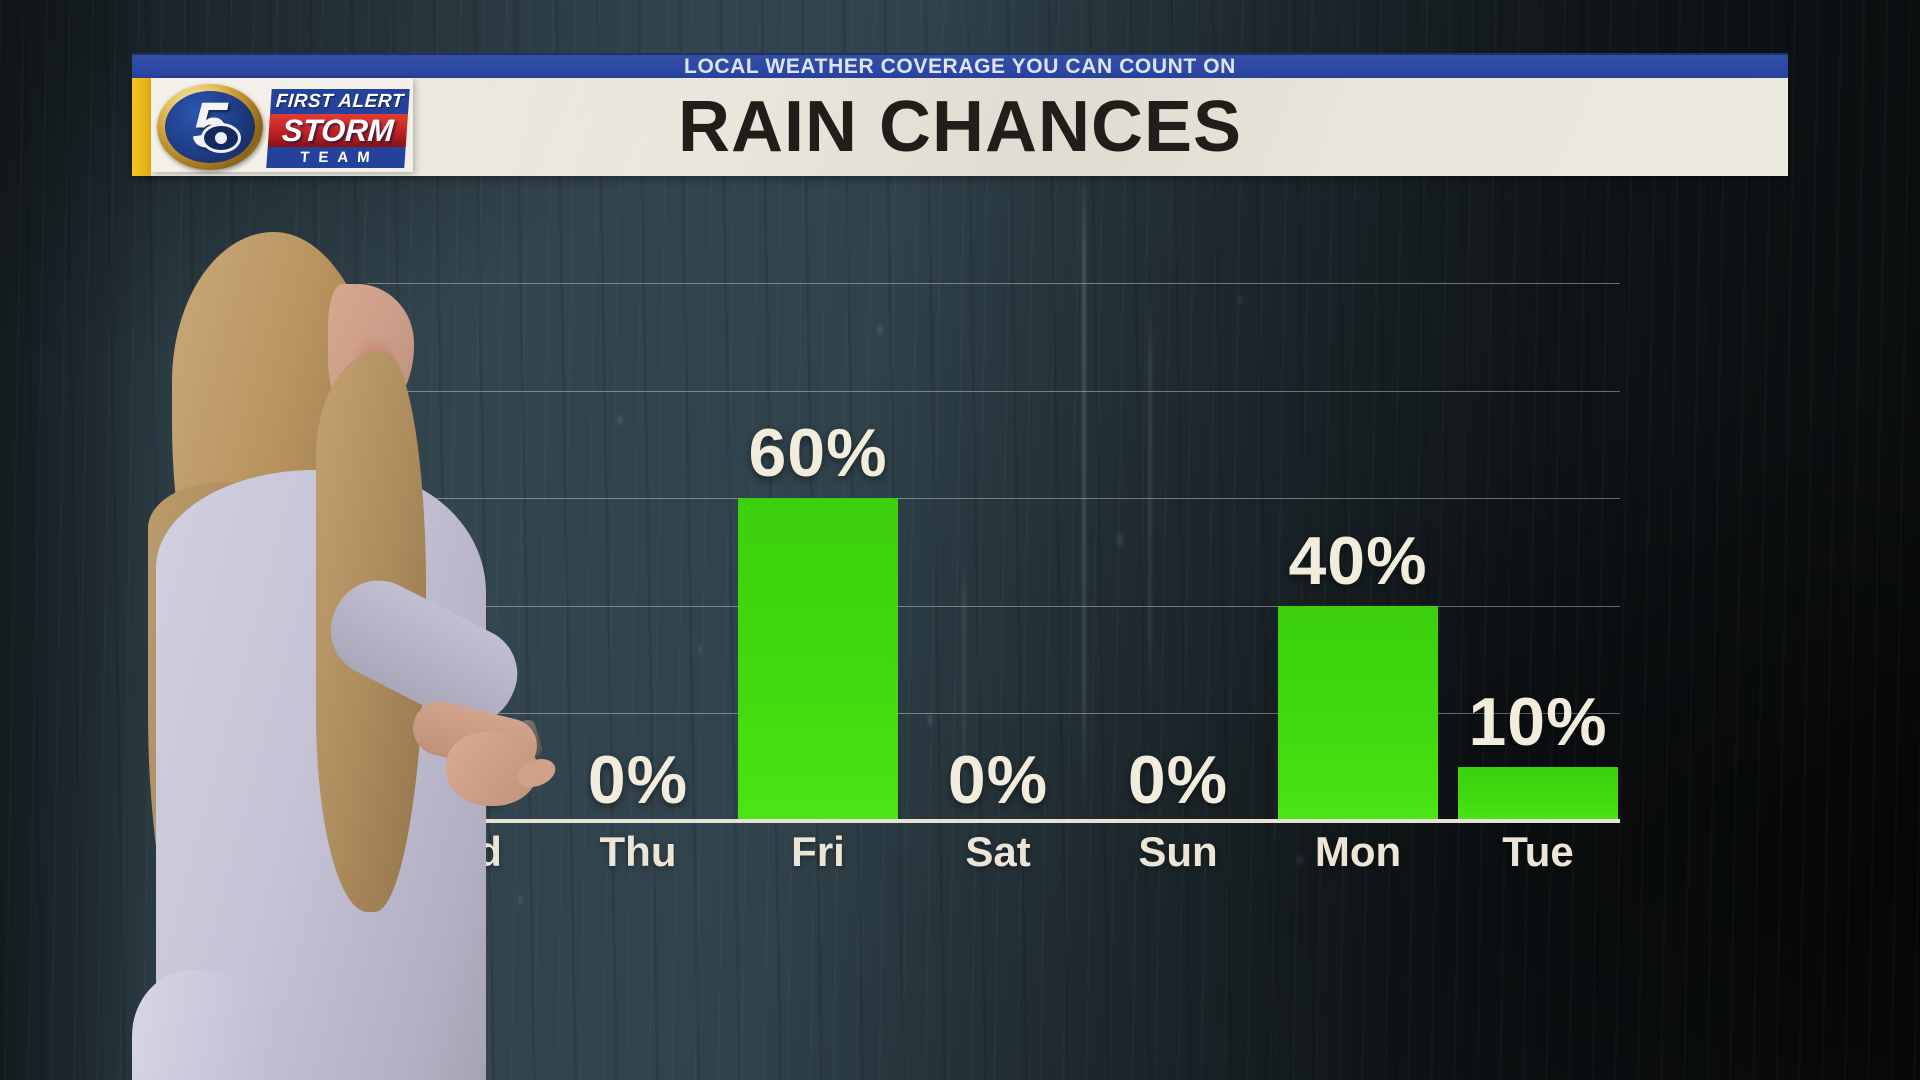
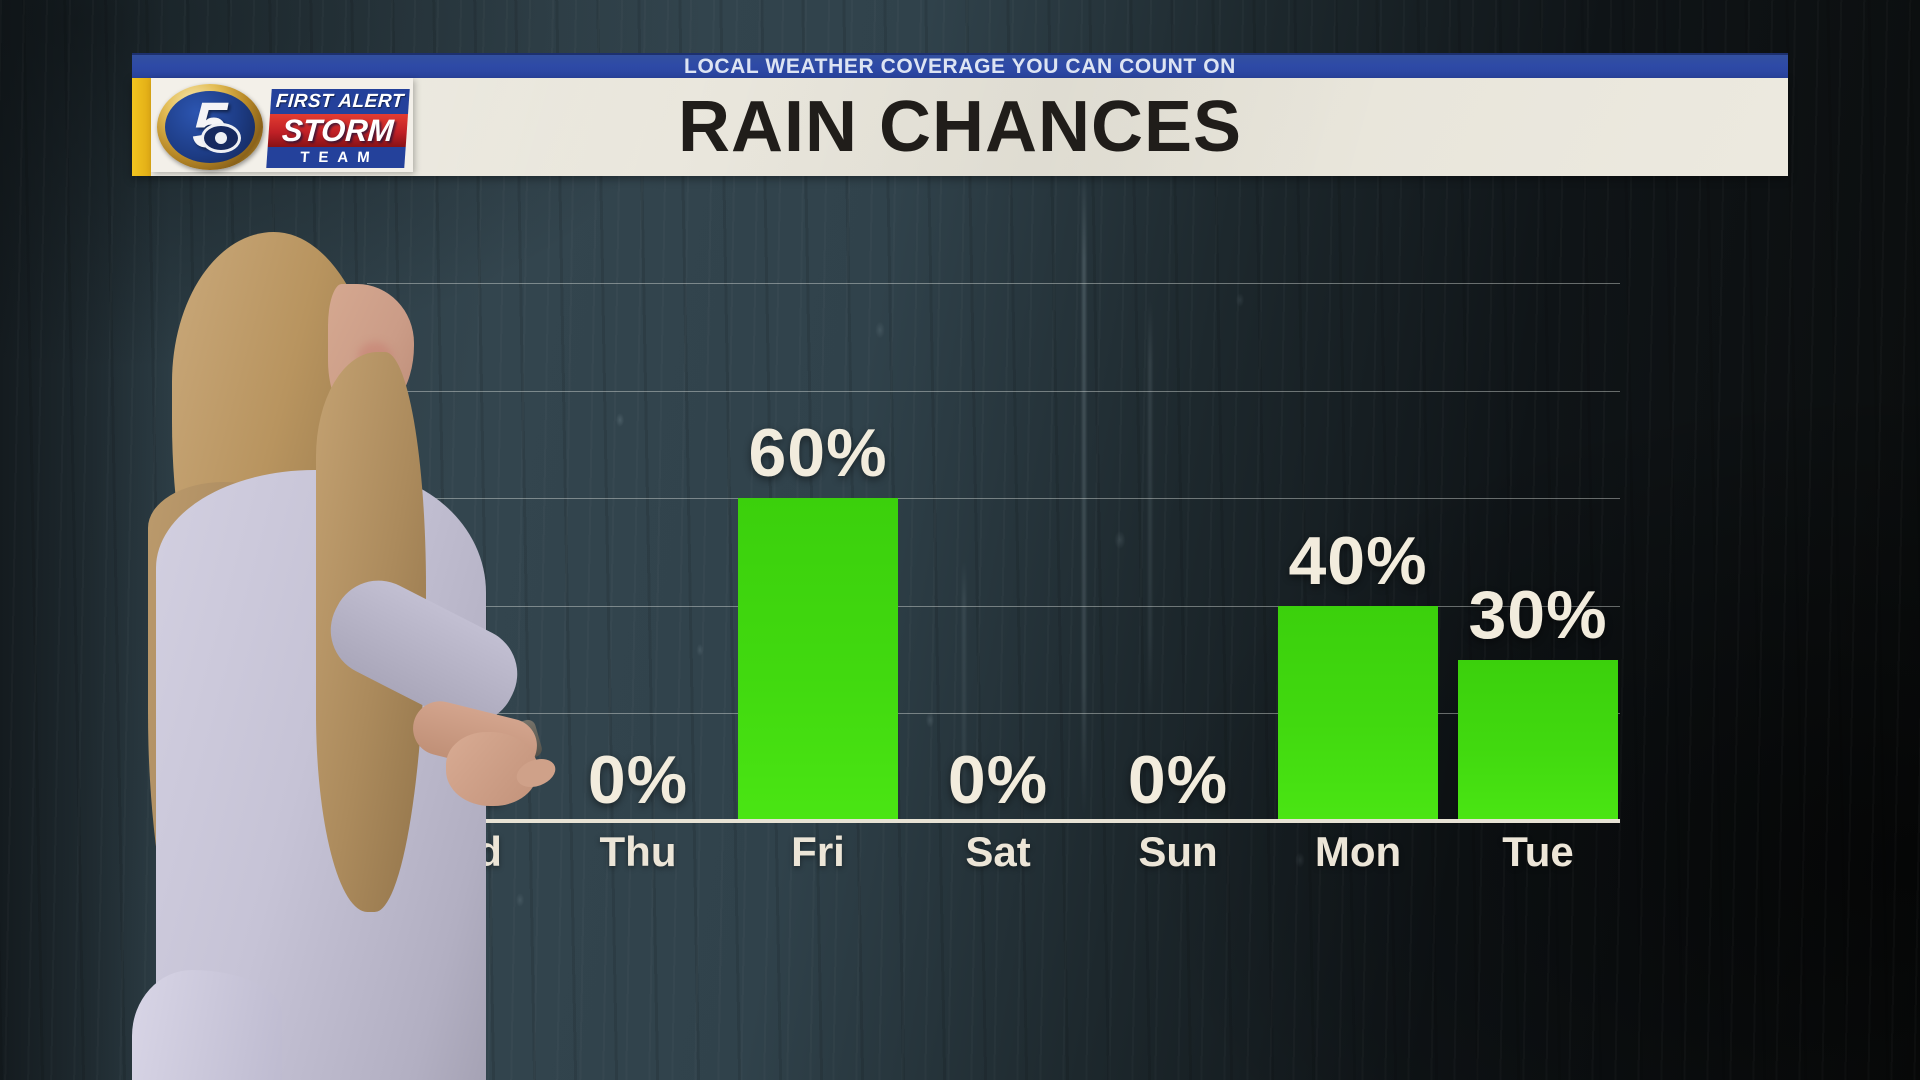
Tue: 10% -> 30%
